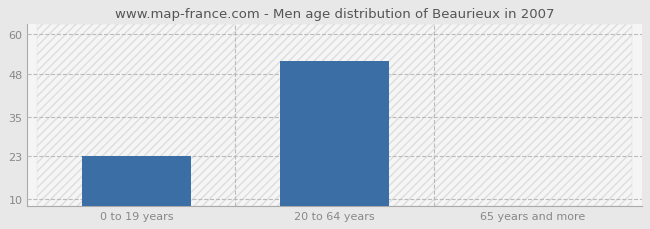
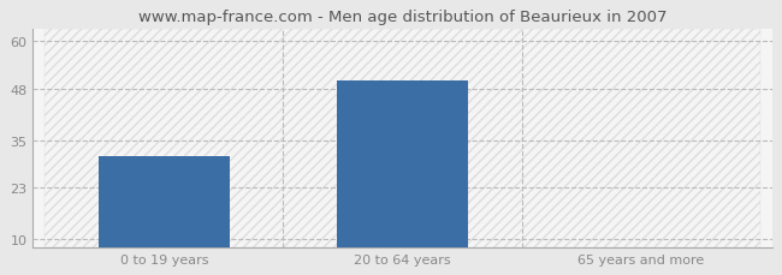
0 to 19 years: 23 -> 31
20 to 64 years: 52 -> 50
